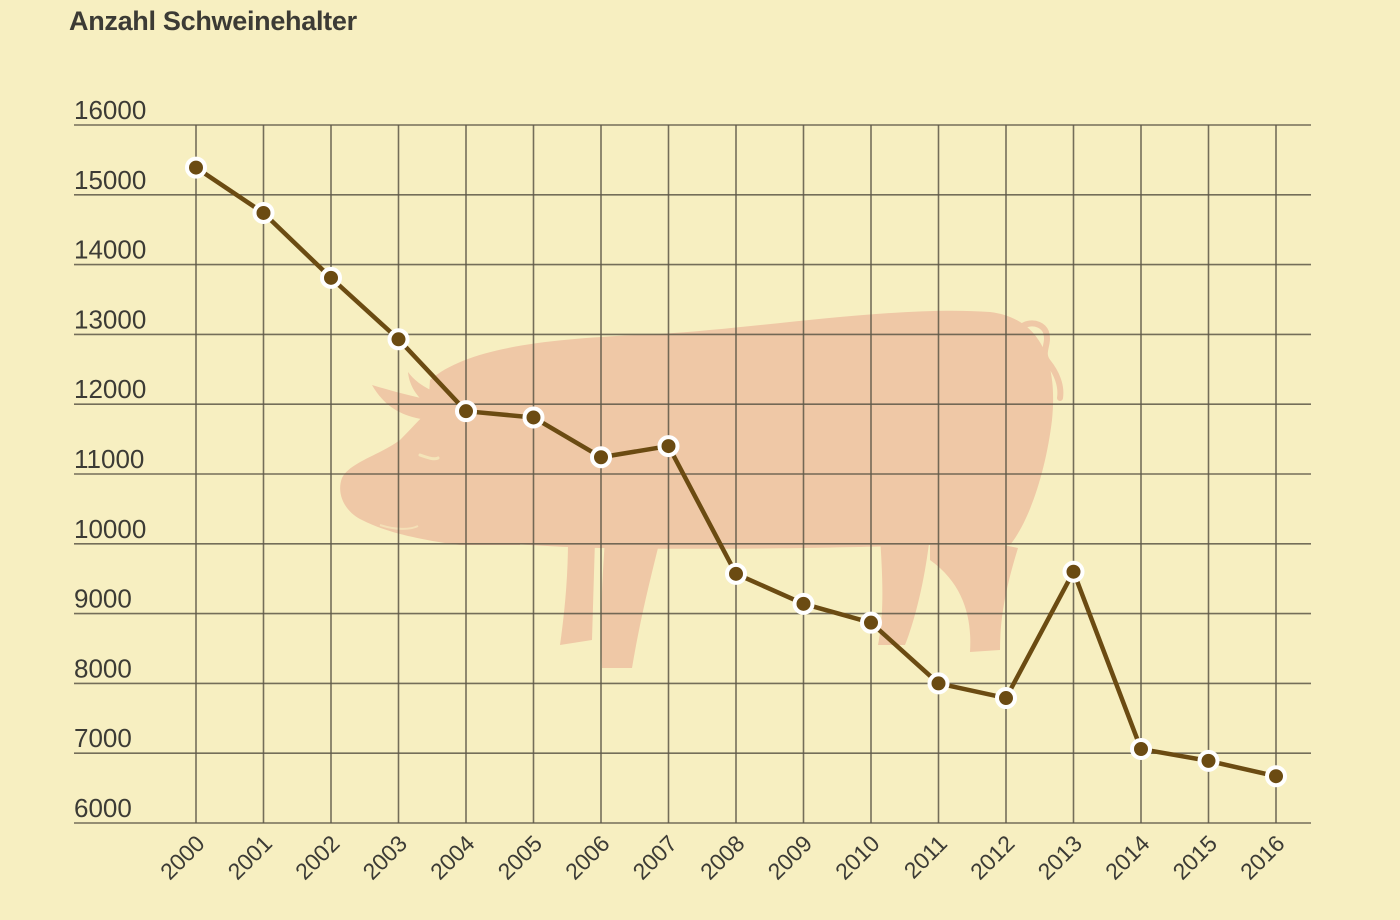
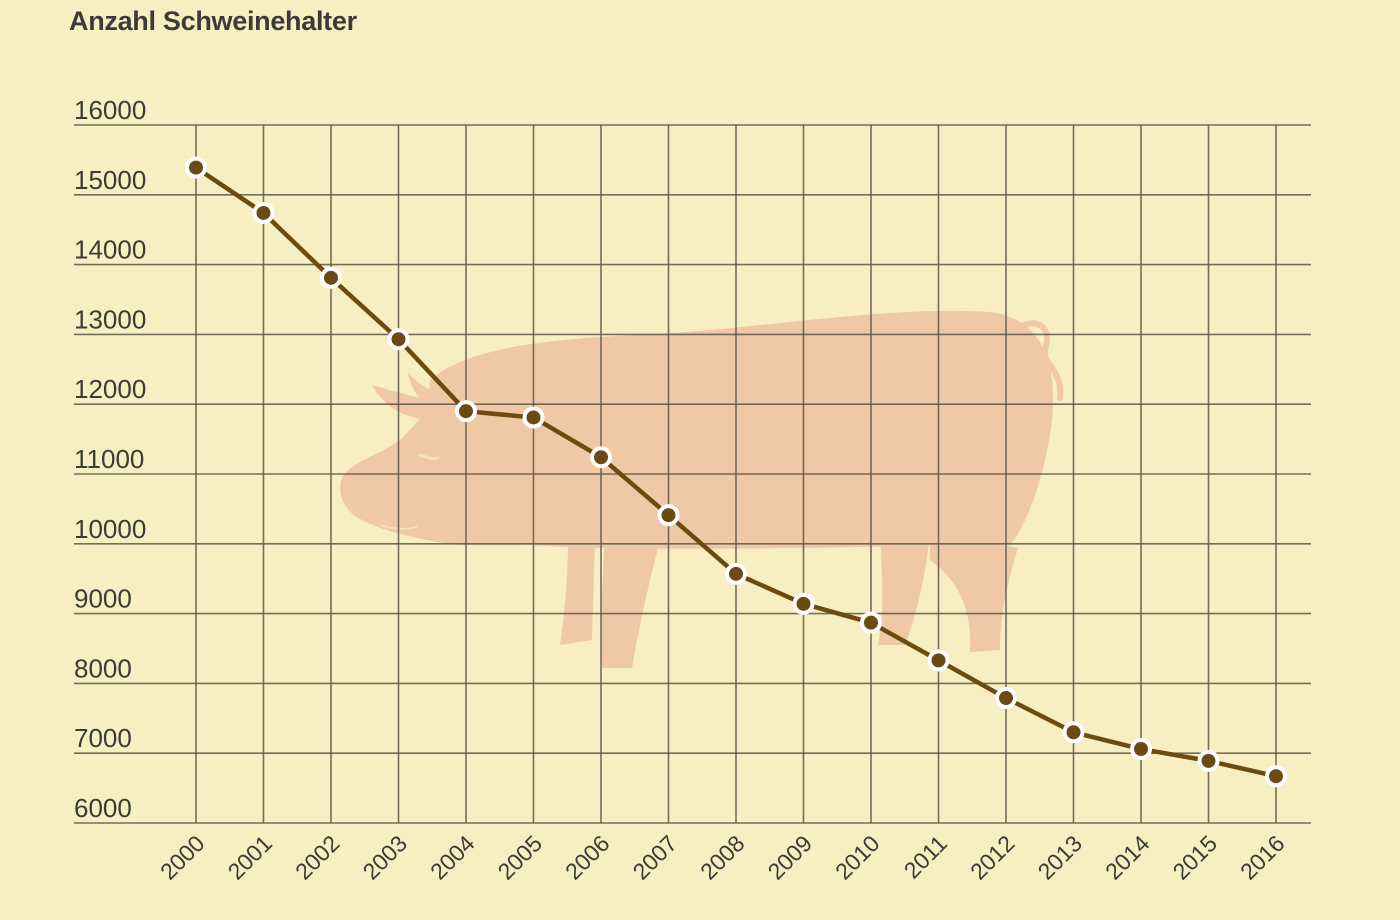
2007: 11400 -> 10400
2011: 8000 -> 8300
2013: 9600 -> 7300
